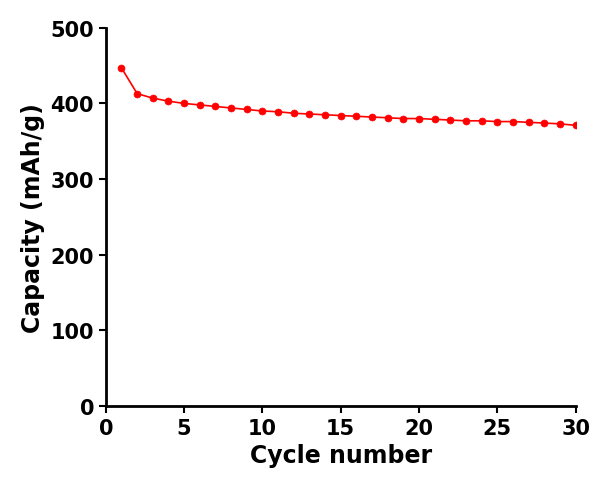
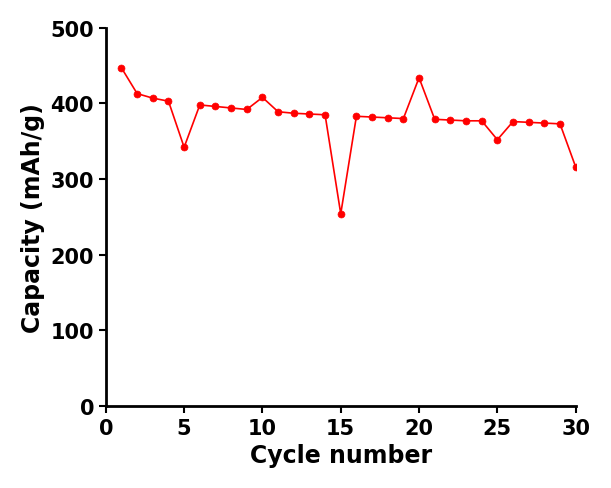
5: 400 -> 342
10: 390 -> 408
15: 384 -> 254
20: 380 -> 434
25: 376 -> 352
30: 371 -> 316
